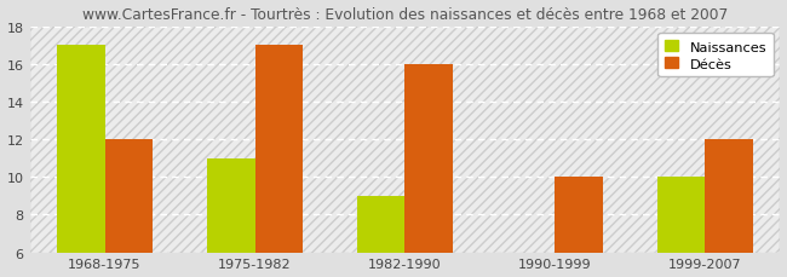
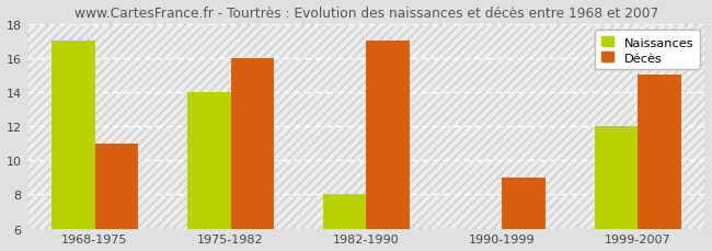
Décès/1968-1975: 12 -> 11
Naissances/1975-1982: 11 -> 14
Décès/1975-1982: 17 -> 16
Naissances/1982-1990: 9 -> 8
Décès/1982-1990: 16 -> 17
Décès/1990-1999: 10 -> 9
Naissances/1999-2007: 10 -> 12
Décès/1999-2007: 12 -> 15
